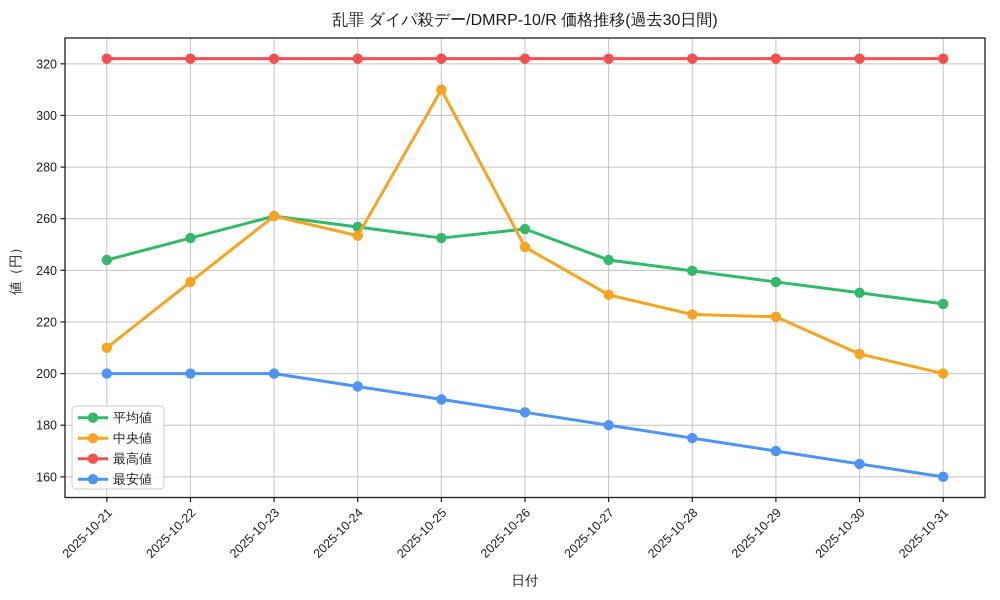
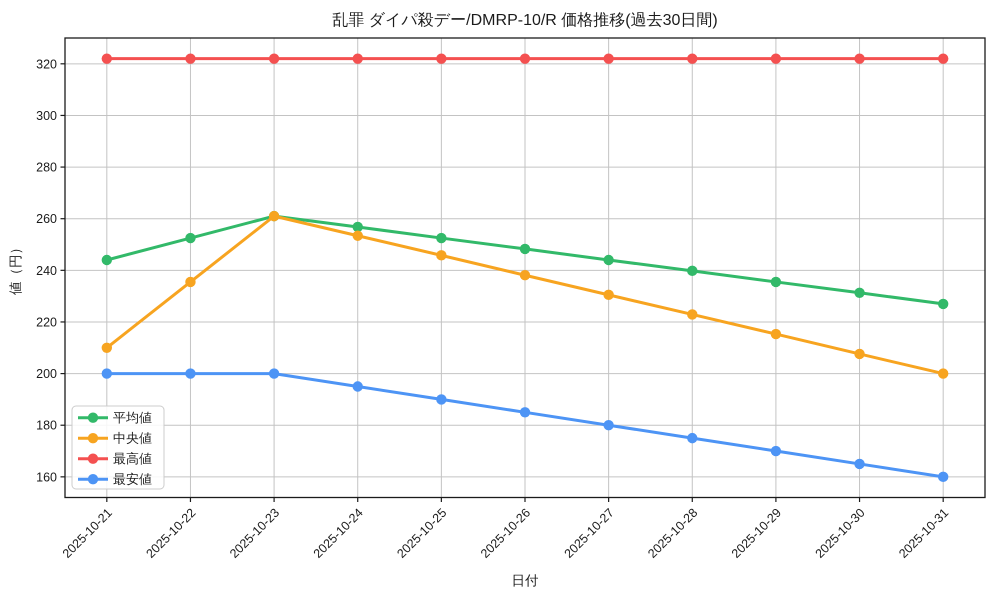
中央値/2025-10-25: 310 -> 246
平均値/2025-10-26: 256 -> 248
中央値/2025-10-26: 249 -> 238
中央値/2025-10-29: 222 -> 215
